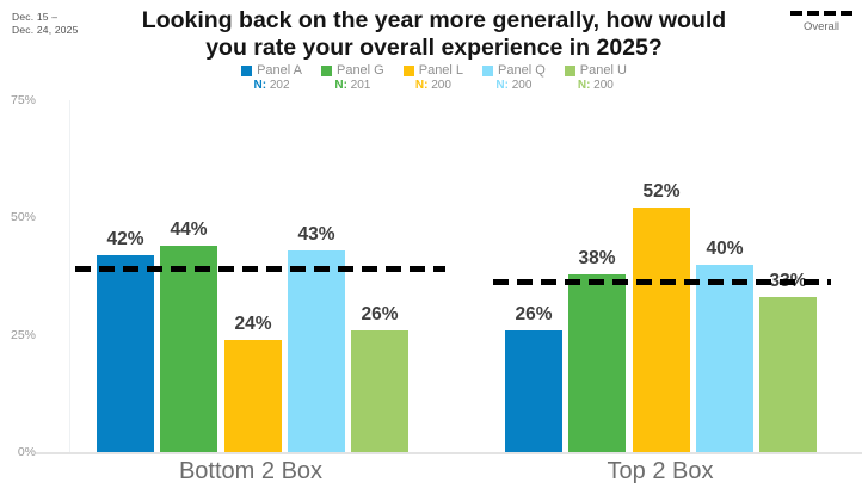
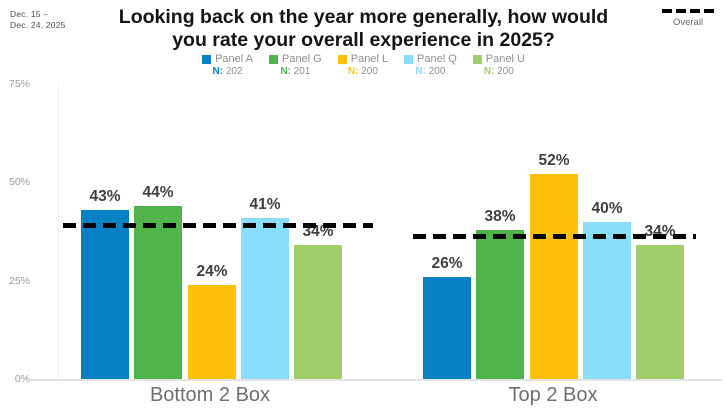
Panel A/Bottom 2 Box: 42% -> 43%
Panel Q/Bottom 2 Box: 43% -> 41%
Panel U/Bottom 2 Box: 26% -> 34%
Panel U/Top 2 Box: 33% -> 34%
